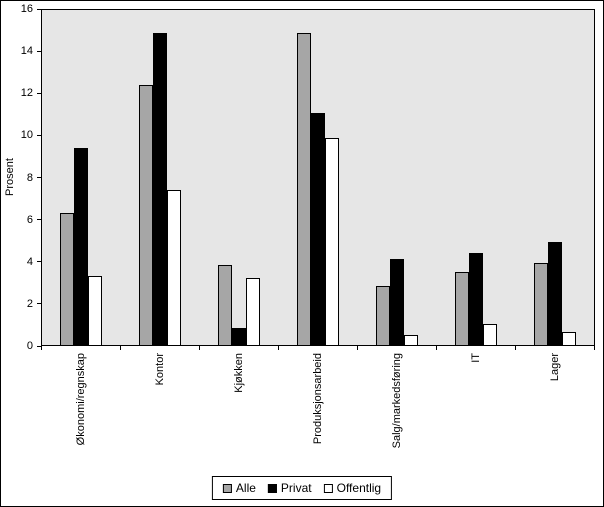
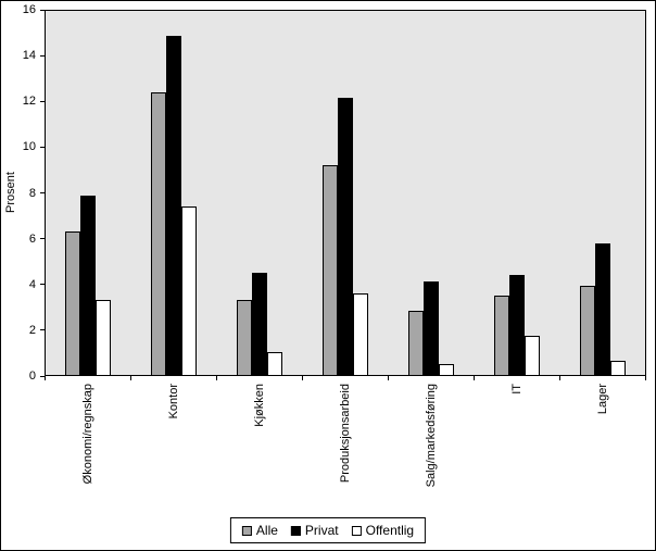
Privat/Økonomi/regnskap: 9.4 -> 7.9
Alle/Kjøkken: 3.8 -> 3.3
Privat/Kjøkken: 0.8 -> 4.5
Offentlig/Kjøkken: 3.2 -> 1.0
Alle/Produksjonsarbeid: 14.9 -> 9.2
Privat/Produksjonsarbeid: 11.1 -> 12.2
Offentlig/Produksjonsarbeid: 9.9 -> 3.6
Offentlig/IT: 1.0 -> 1.7
Privat/Lager: 4.9 -> 5.8
